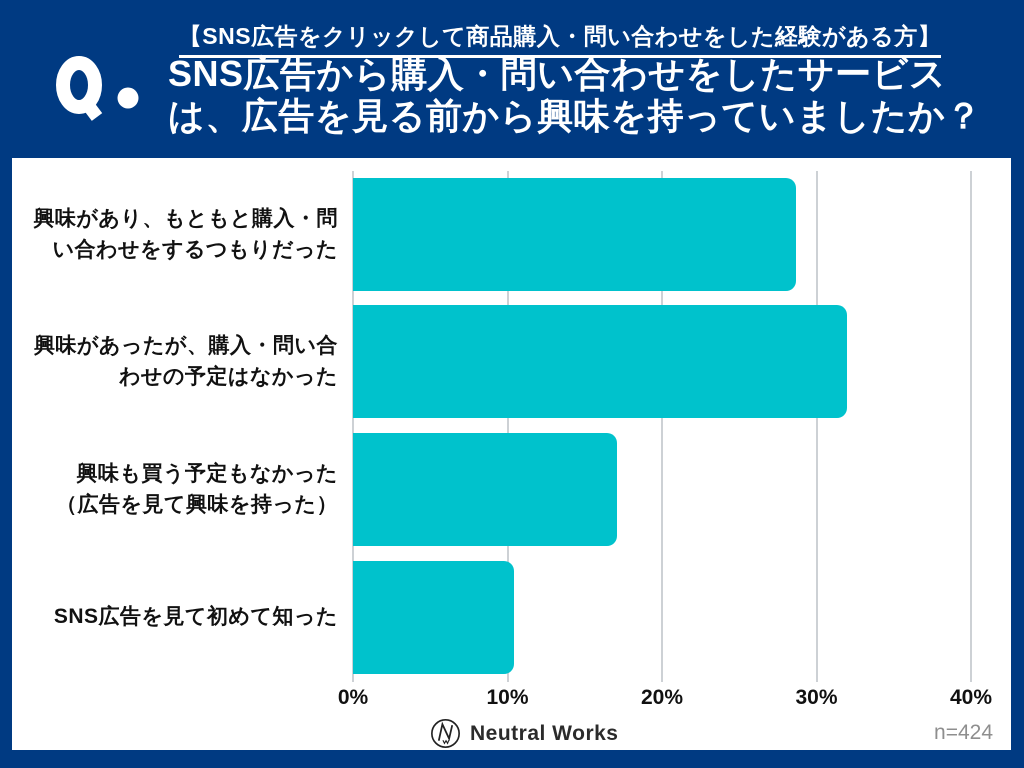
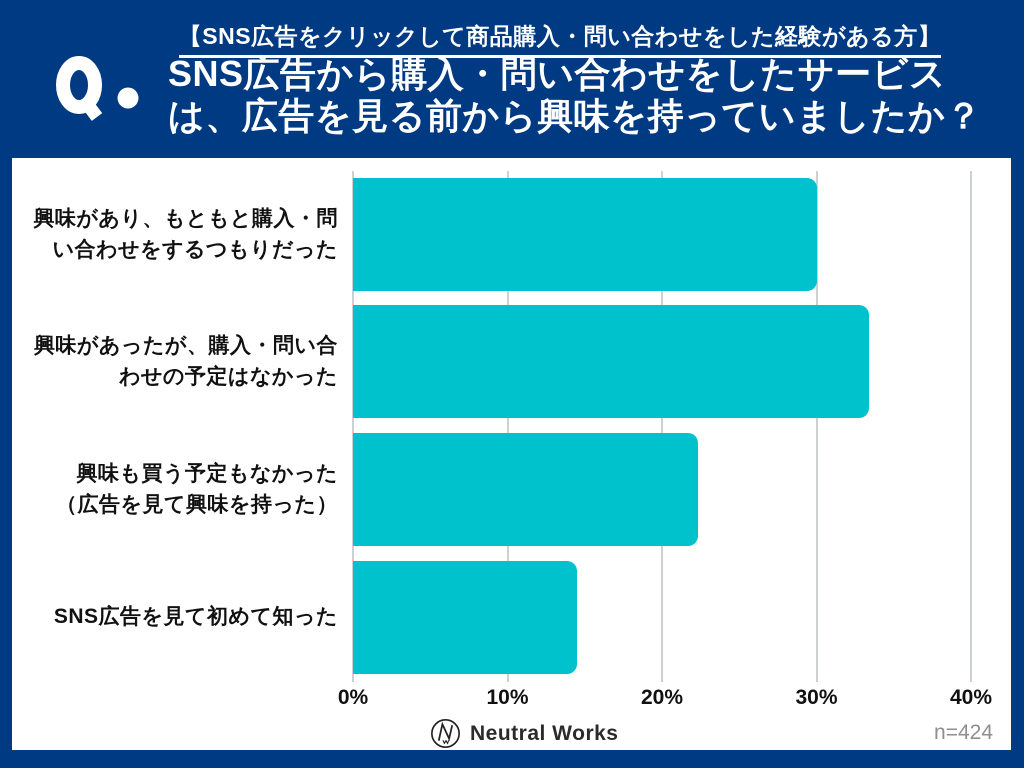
興味があり、もともと購入・問い合わせをするつもりだった: 28.7% -> 30.0%
興味があったが、購入・問い合わせの予定はなかった: 32.0% -> 33.4%
興味も買う予定もなかった（広告を見て興味を持った）: 17.1% -> 22.3%
SNS広告を見て初めて知った: 10.4% -> 14.5%
